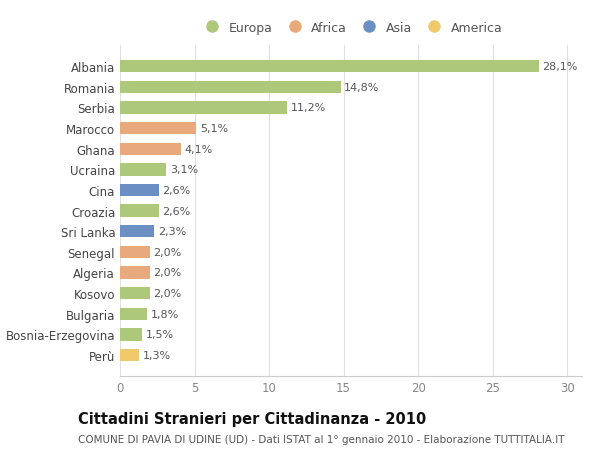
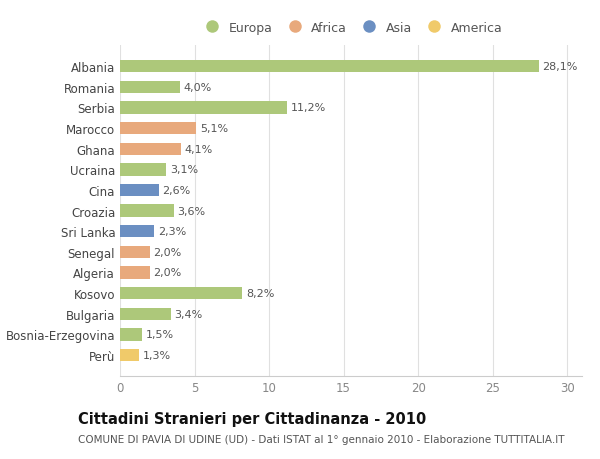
Romania: 14,8% -> 4,0%
Croazia: 2,6% -> 3,6%
Kosovo: 2,0% -> 8,2%
Bulgaria: 1,8% -> 3,4%
